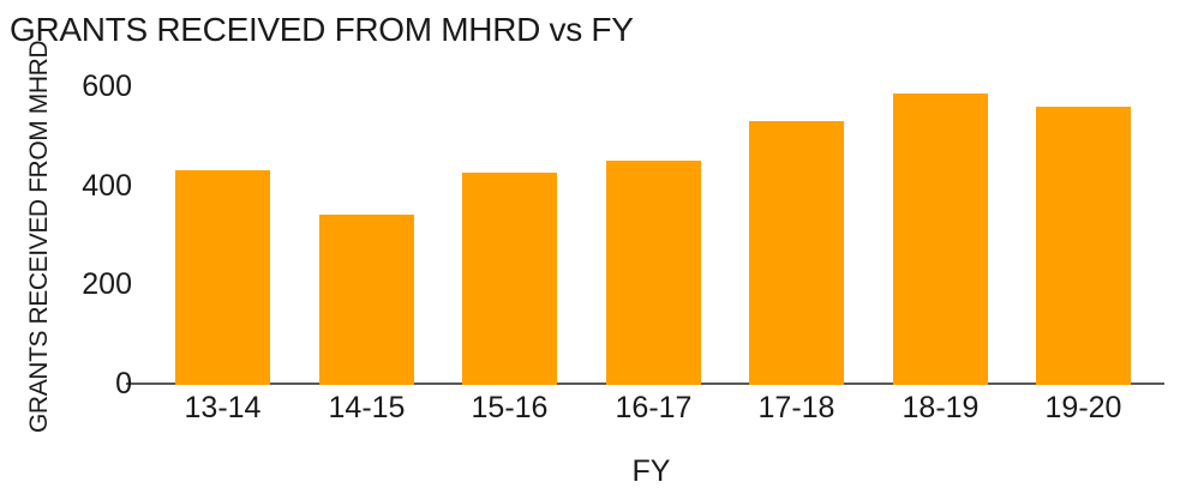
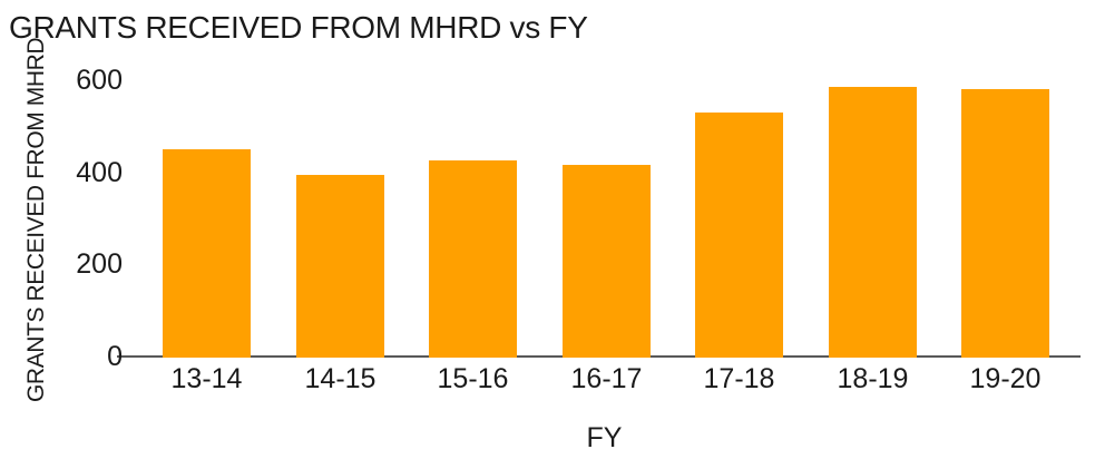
13-14: 430 -> 450
14-15: 340 -> 400
16-17: 450 -> 420
19-20: 560 -> 580
